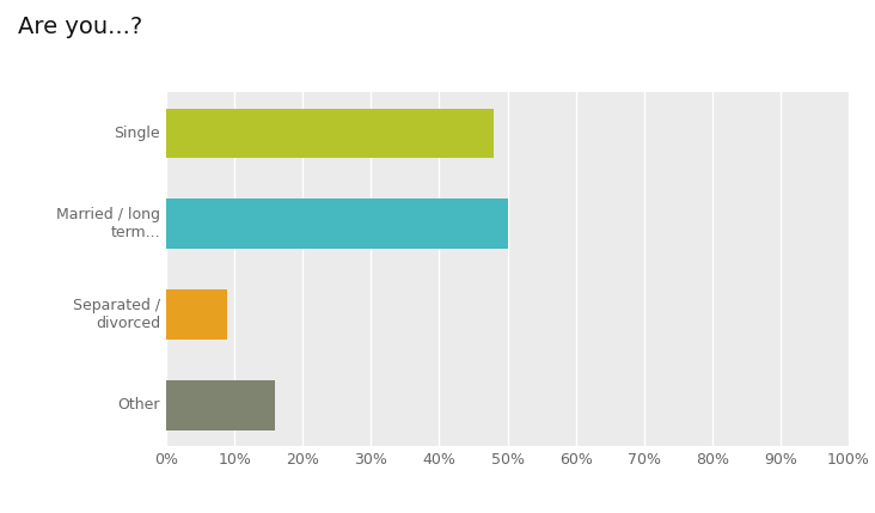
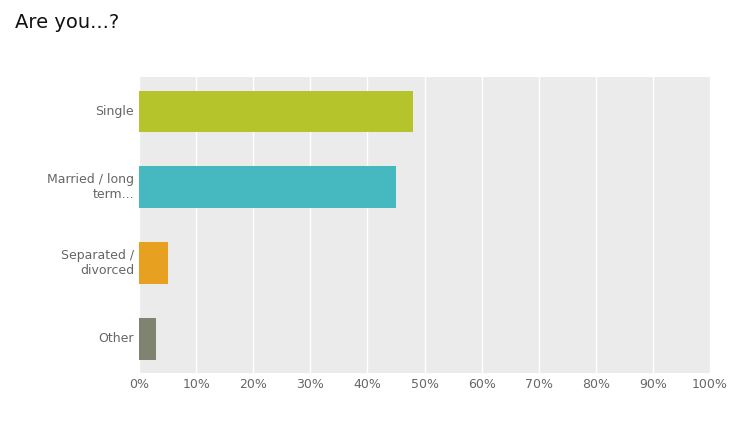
Married / long term...: 50% -> 45%
Separated / divorced: 9% -> 5%
Other: 16% -> 3%
